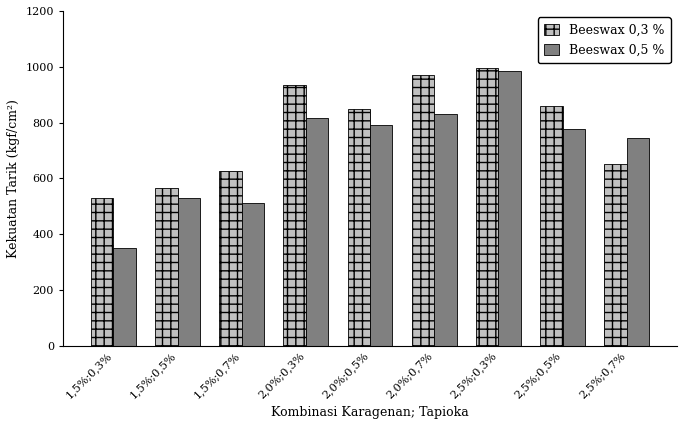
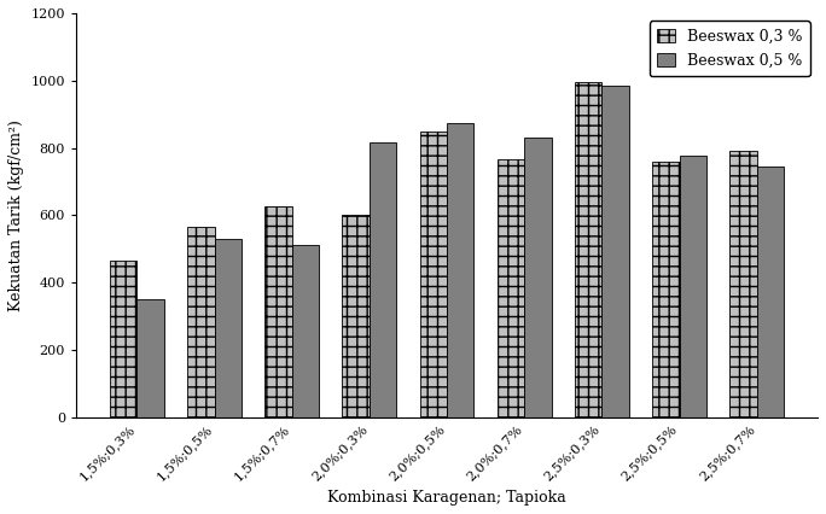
Beeswax 0,3 %/1,5%;0,3%: 530 -> 465
Beeswax 0,3 %/2,0%;0,3%: 935 -> 600
Beeswax 0,5 %/2,0%;0,5%: 793 -> 875
Beeswax 0,3 %/2,0%;0,7%: 970 -> 765
Beeswax 0,3 %/2,5%;0,5%: 860 -> 760
Beeswax 0,3 %/2,5%;0,7%: 650 -> 790
